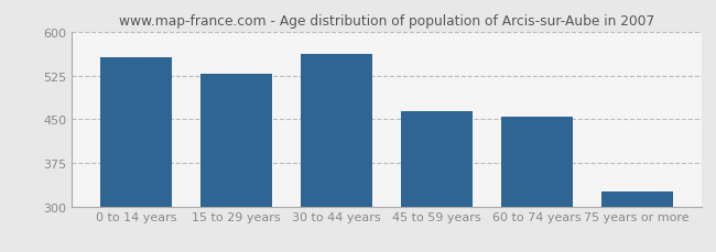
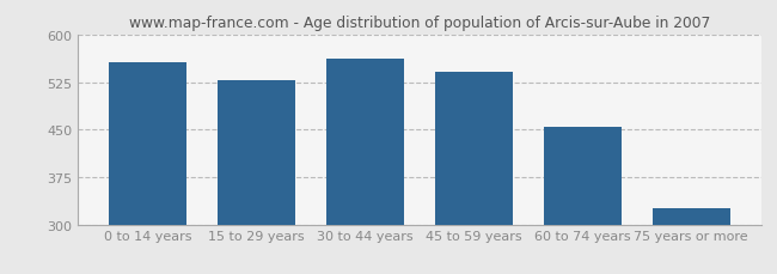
45 to 59 years: 464 -> 541
